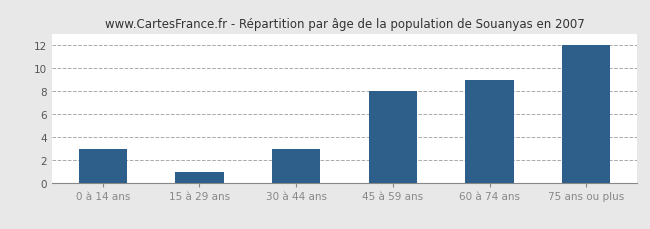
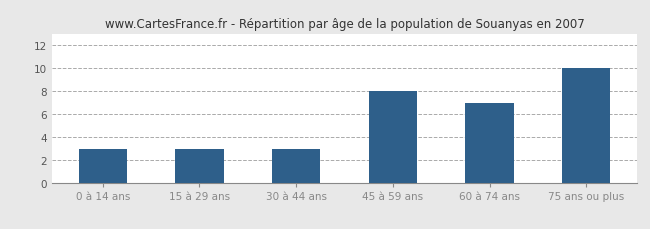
15 à 29 ans: 1 -> 3
60 à 74 ans: 9 -> 7
75 ans ou plus: 12 -> 10
